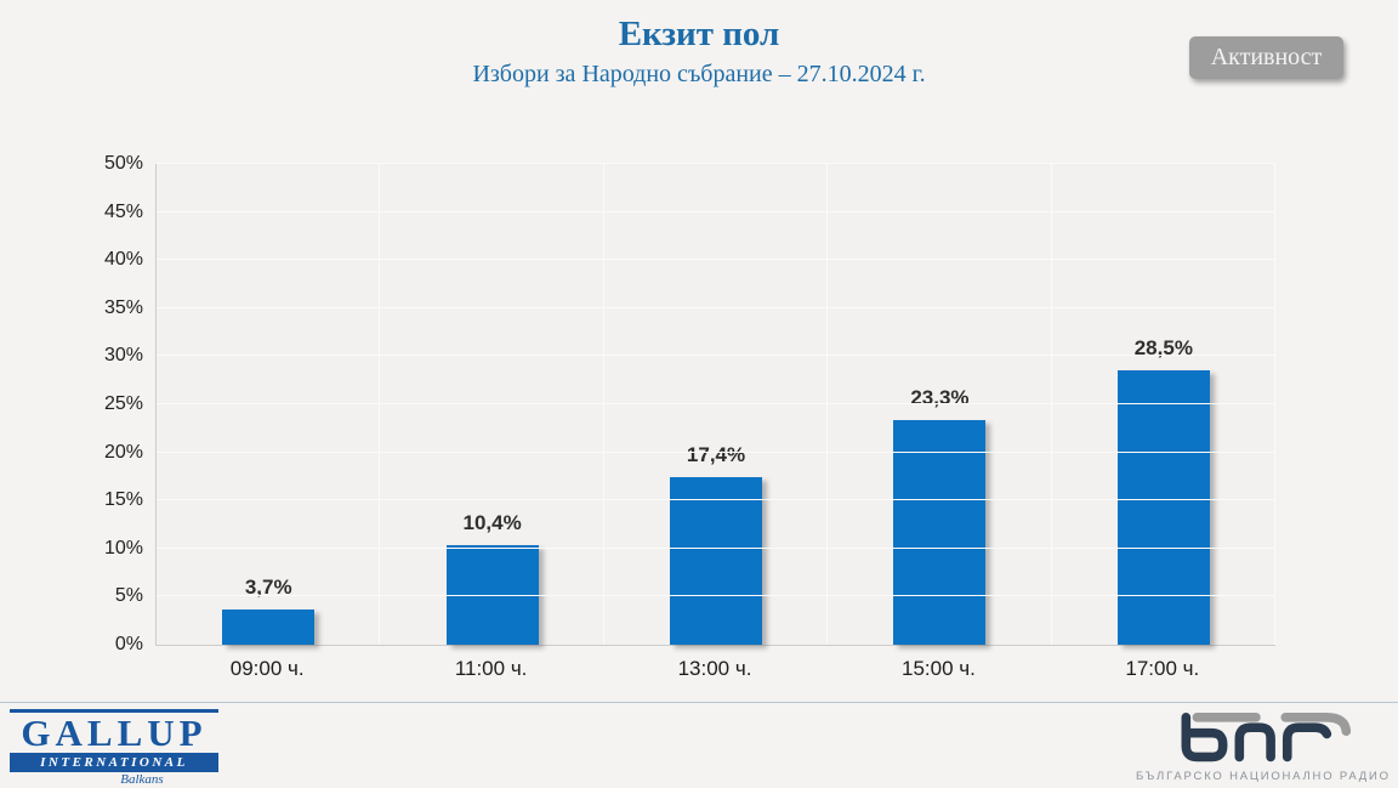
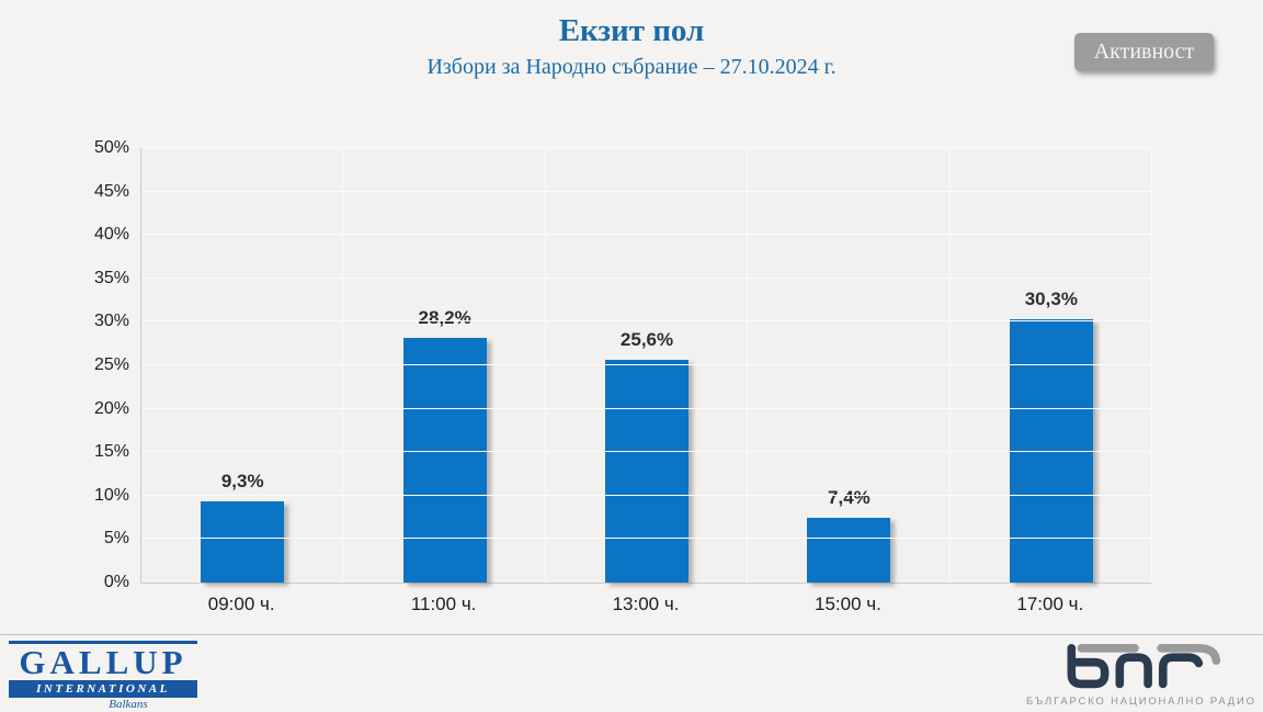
09:00 ч.: 3,7% -> 9,3%
11:00 ч.: 10,4% -> 28,2%
13:00 ч.: 17,4% -> 25,6%
15:00 ч.: 23,3% -> 7,4%
17:00 ч.: 28,5% -> 30,3%
